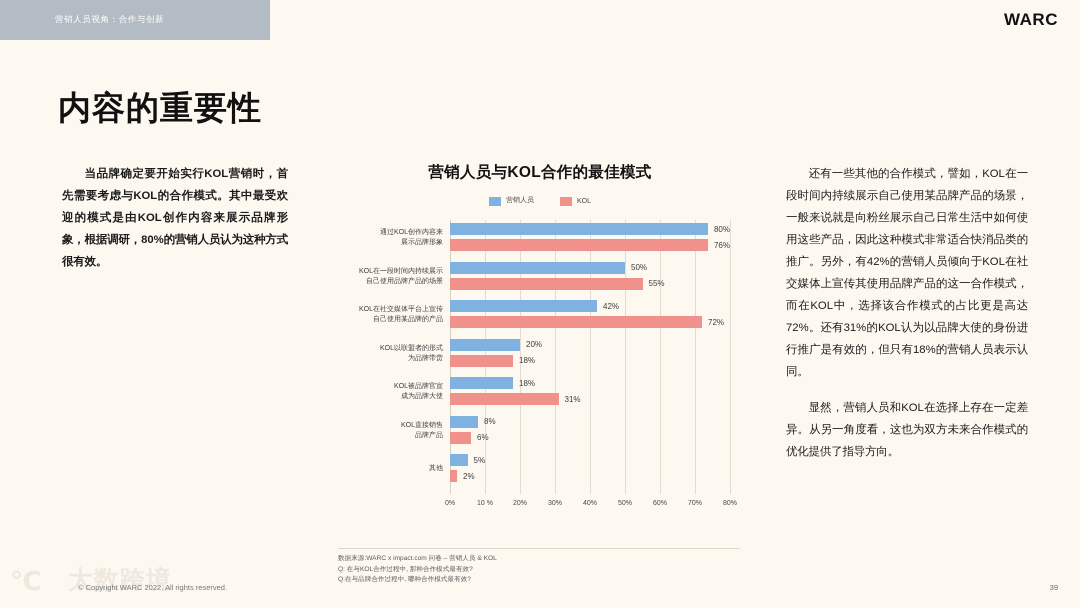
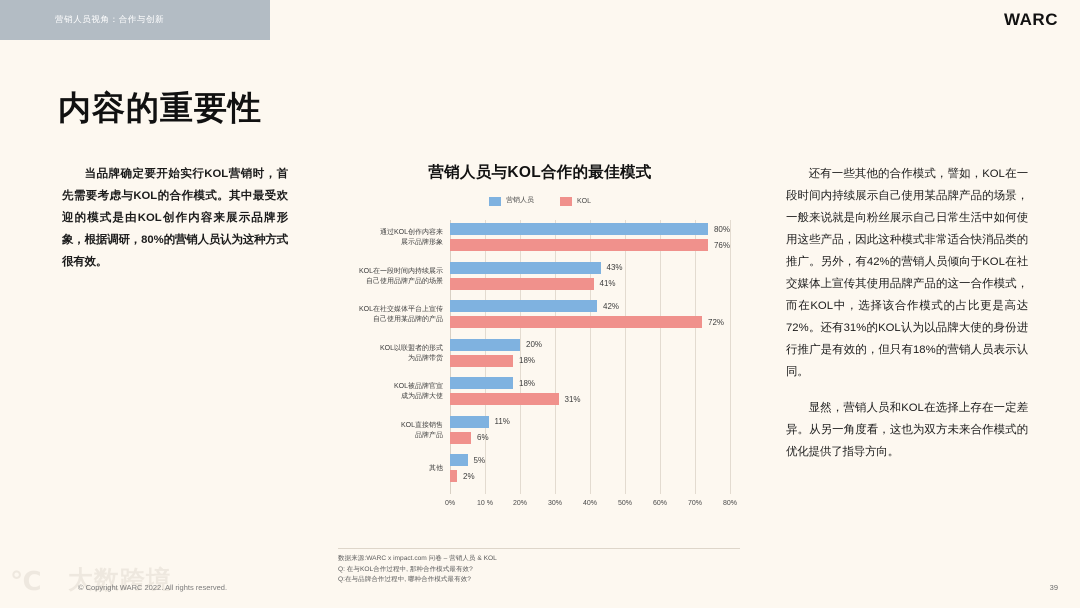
营销人员/KOL在一段时间内持续展示 自己使用品牌产品的场景: 50% -> 43%
KOL/KOL在一段时间内持续展示 自己使用品牌产品的场景: 55% -> 41%
营销人员/KOL直接销售 品牌产品: 8% -> 11%
